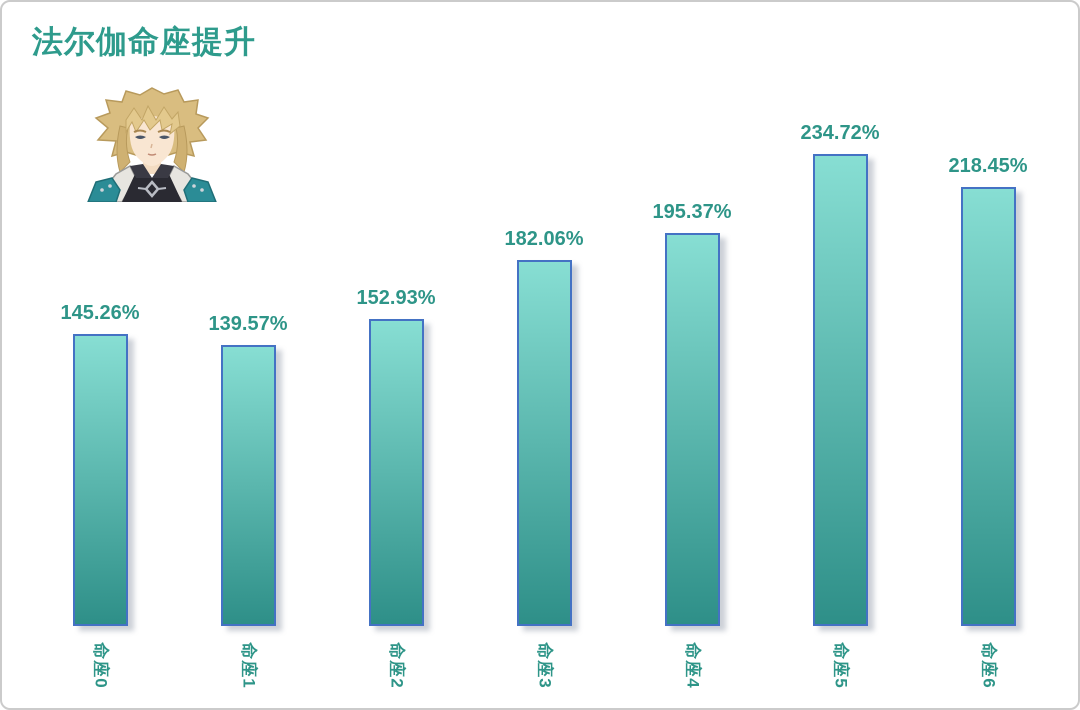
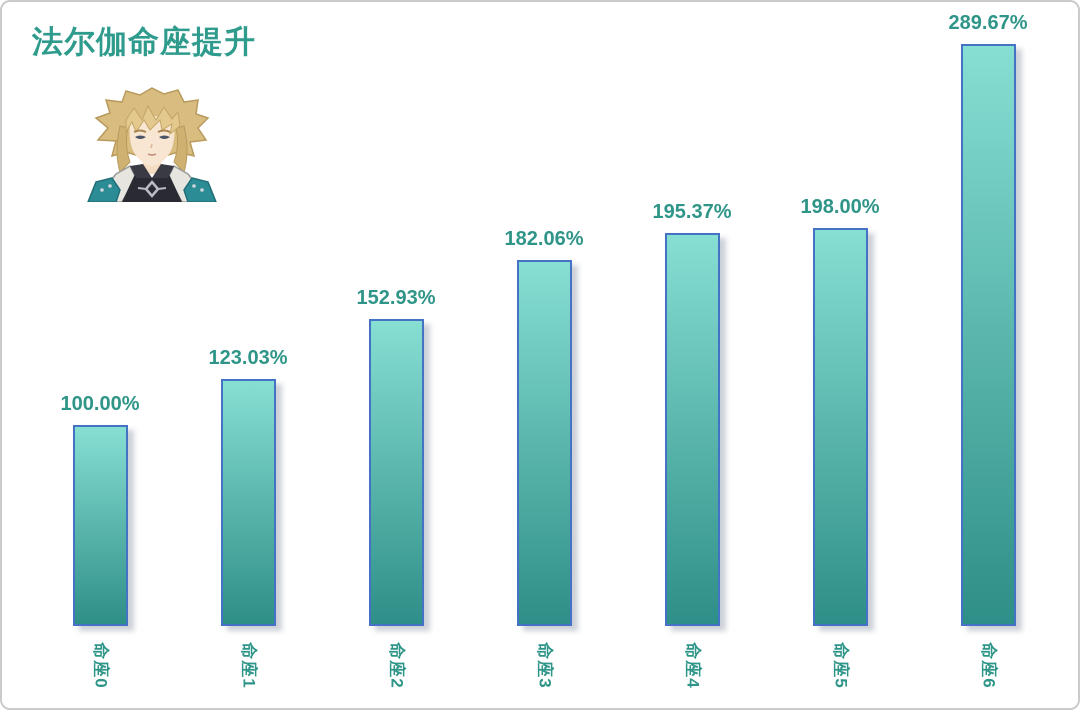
命座0: 145.26% -> 100.00%
命座1: 139.57% -> 123.03%
命座5: 234.72% -> 198.00%
命座6: 218.45% -> 289.67%
